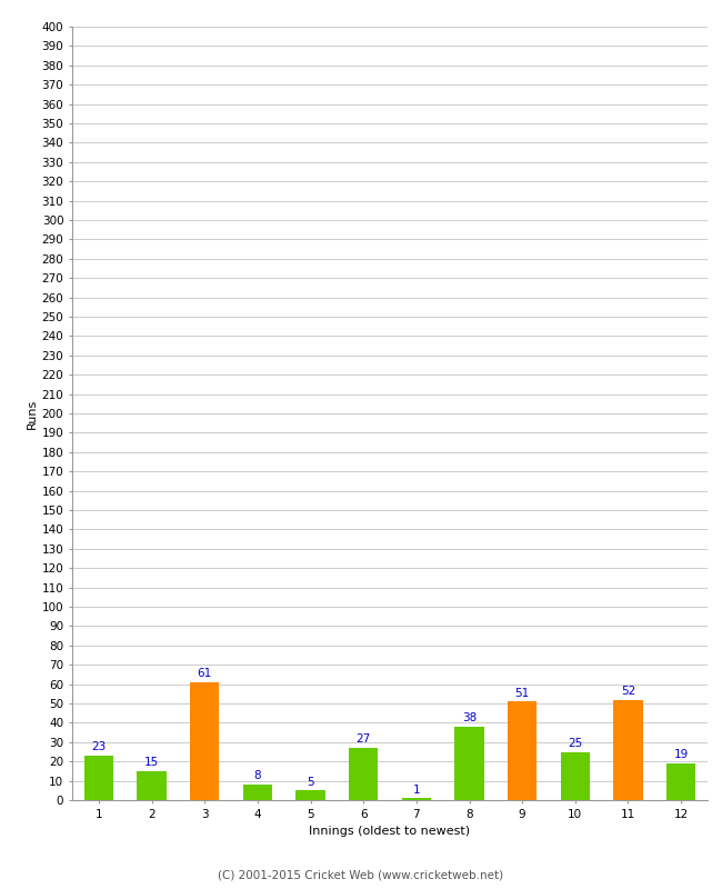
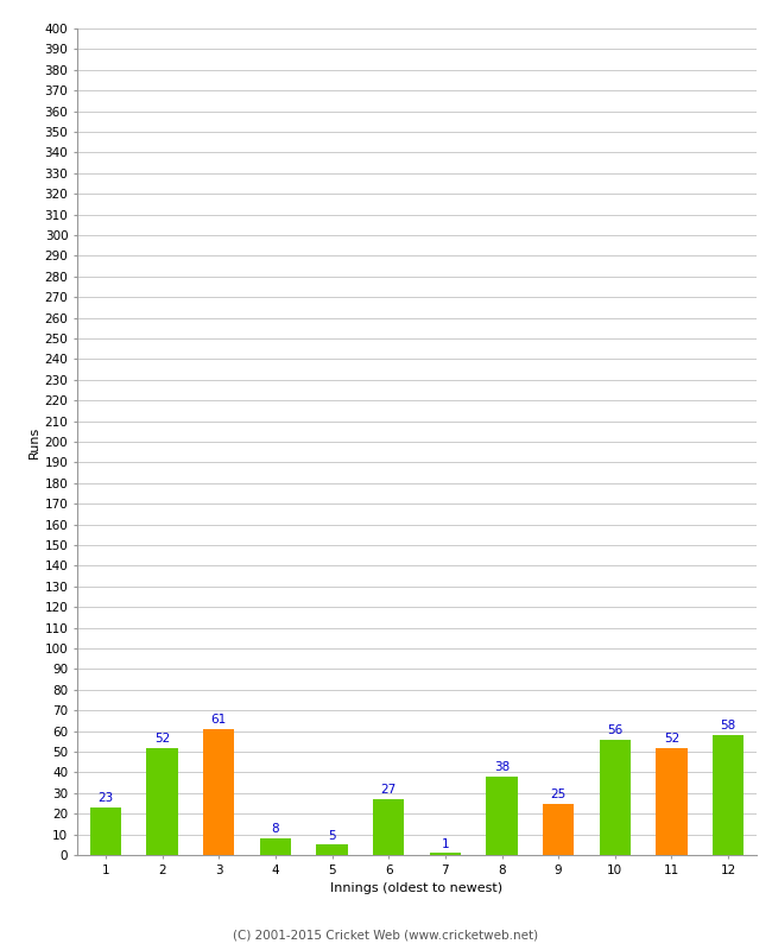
2: 15 -> 52
9: 51 -> 25
10: 25 -> 56
12: 19 -> 58
